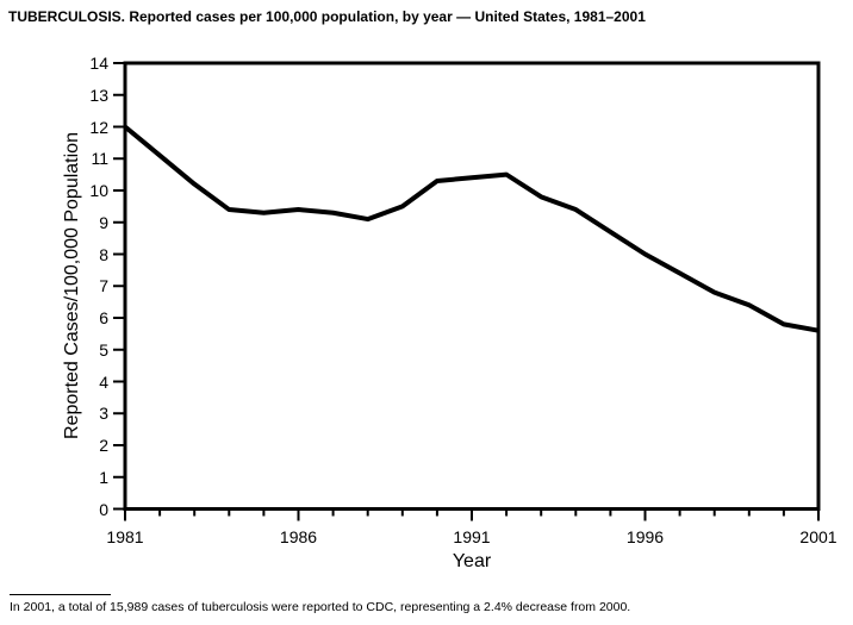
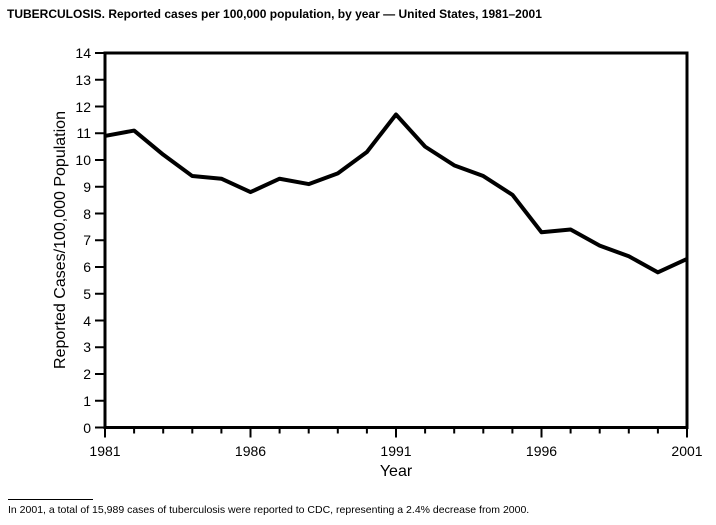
1981: 12.0 -> 10.9
1986: 9.4 -> 8.8
1991: 10.4 -> 11.7
1996: 8.0 -> 7.3
2001: 5.6 -> 6.3
